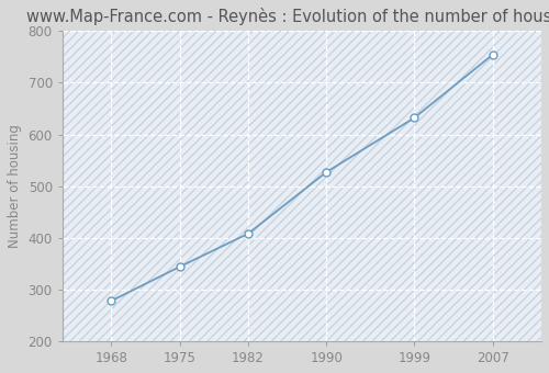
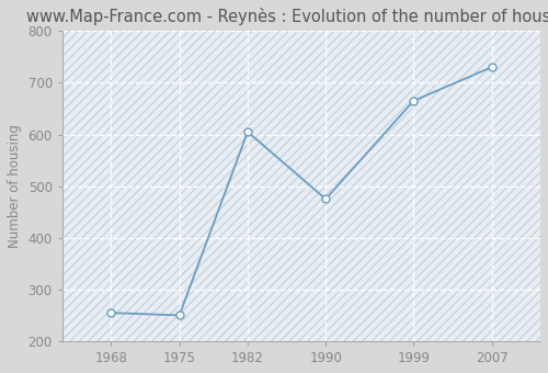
1968: 278 -> 255
1975: 344 -> 250
1982: 408 -> 605
1990: 527 -> 475
1999: 632 -> 665
2007: 754 -> 730
